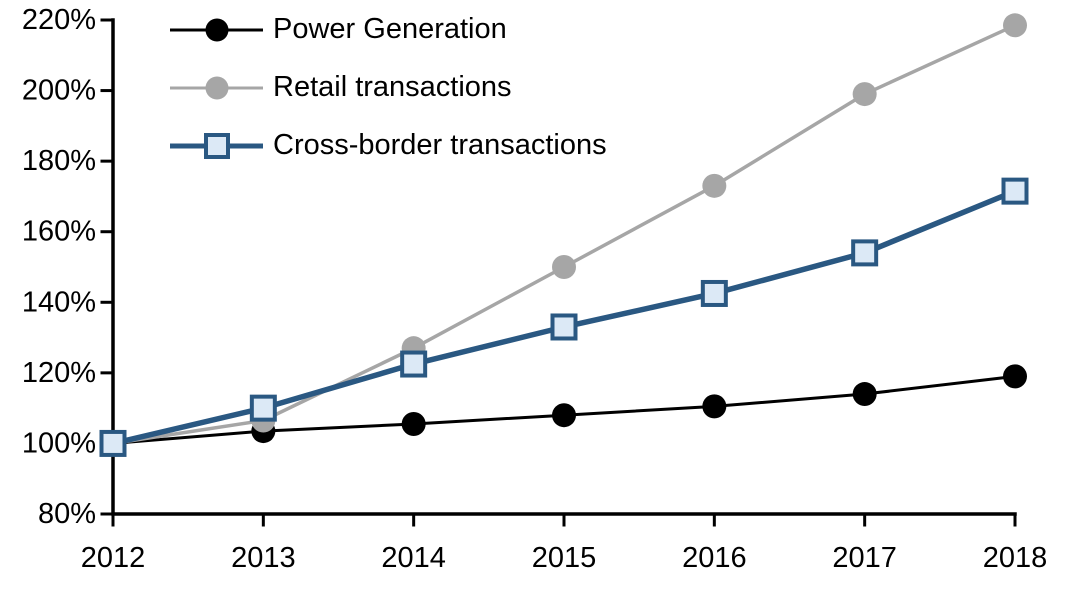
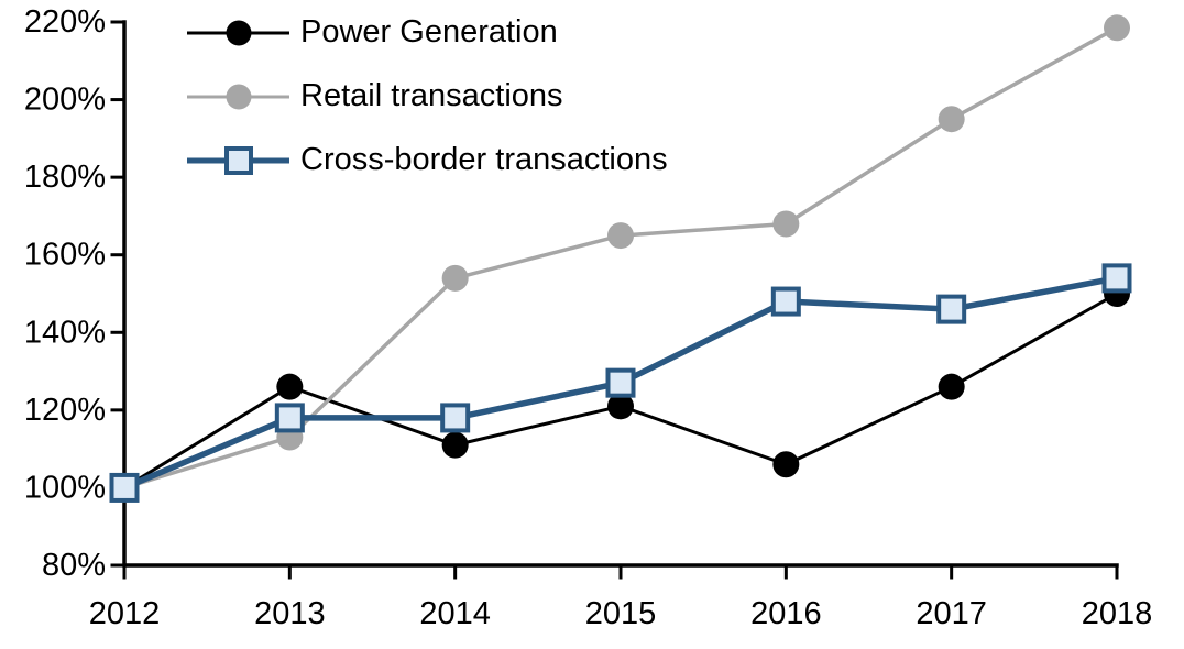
Power Generation/2013: 104% -> 126%
Retail transactions/2013: 106% -> 113%
Cross-border transactions/2013: 110% -> 118%
Power Generation/2014: 106% -> 111%
Retail transactions/2014: 127% -> 154%
Cross-border transactions/2014: 122% -> 118%
Power Generation/2015: 108% -> 121%
Retail transactions/2015: 150% -> 165%
Cross-border transactions/2015: 133% -> 127%
Power Generation/2016: 110% -> 106%
Retail transactions/2016: 173% -> 168%
Cross-border transactions/2016: 142% -> 148%
Power Generation/2017: 114% -> 126%
Retail transactions/2017: 199% -> 195%
Cross-border transactions/2017: 154% -> 146%
Power Generation/2018: 119% -> 150%
Cross-border transactions/2018: 172% -> 154%
